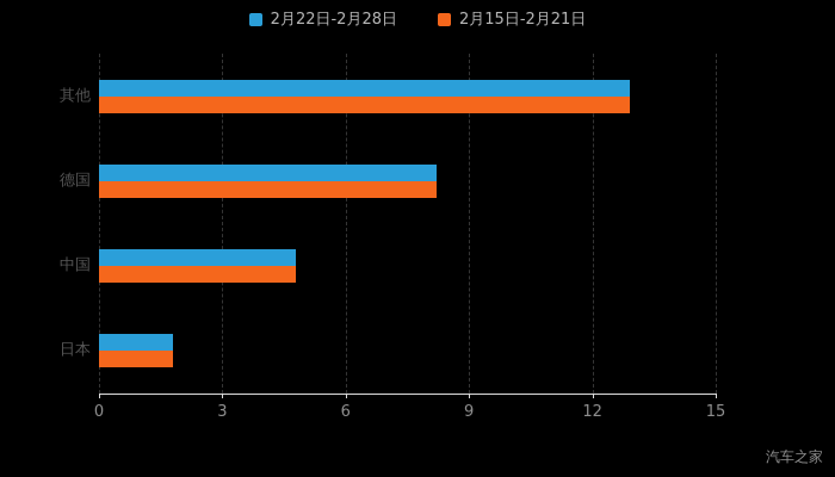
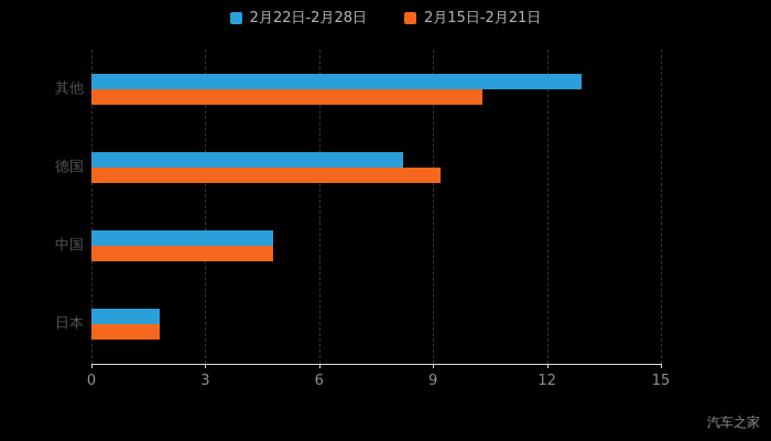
2月15日-2月21日/其他: 12.9 -> 10.3
2月15日-2月21日/德国: 8.2 -> 9.2
